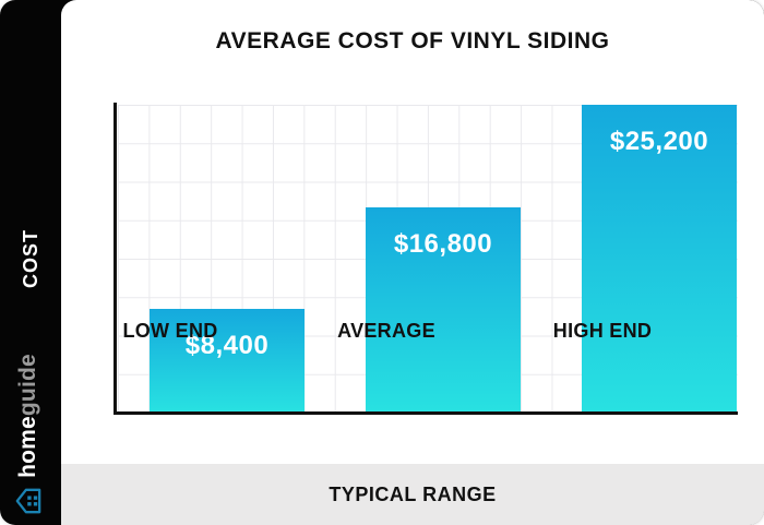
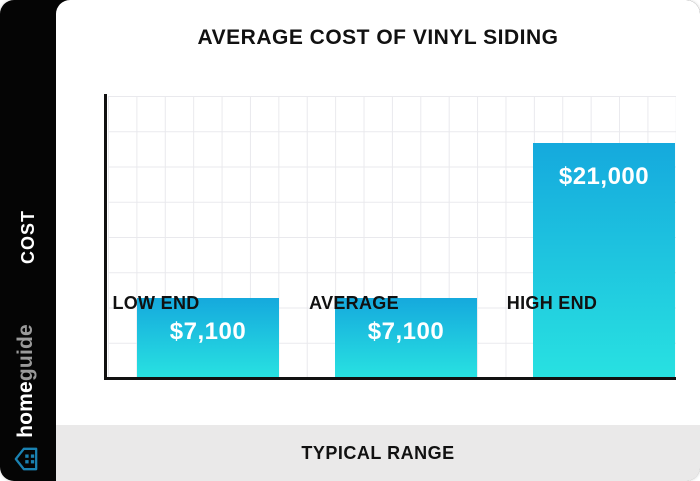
LOW END: $8,400 -> $7,100
AVERAGE: $16,800 -> $7,100
HIGH END: $25,200 -> $21,000
